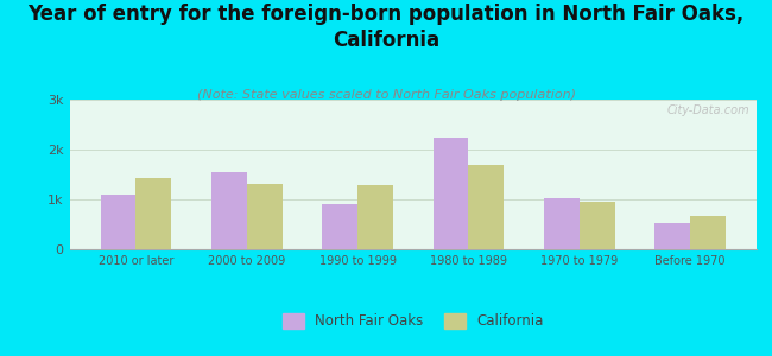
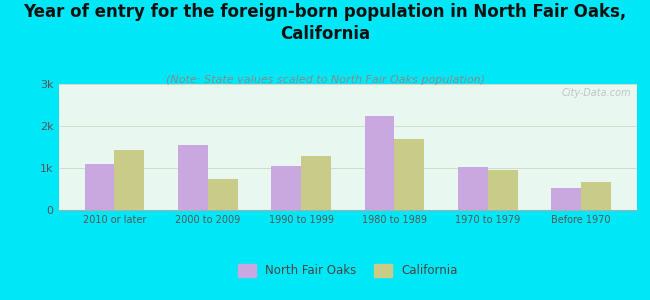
California/2000 to 2009: 1.30k -> 0.75k
North Fair Oaks/1990 to 1999: 0.90k -> 1.05k
